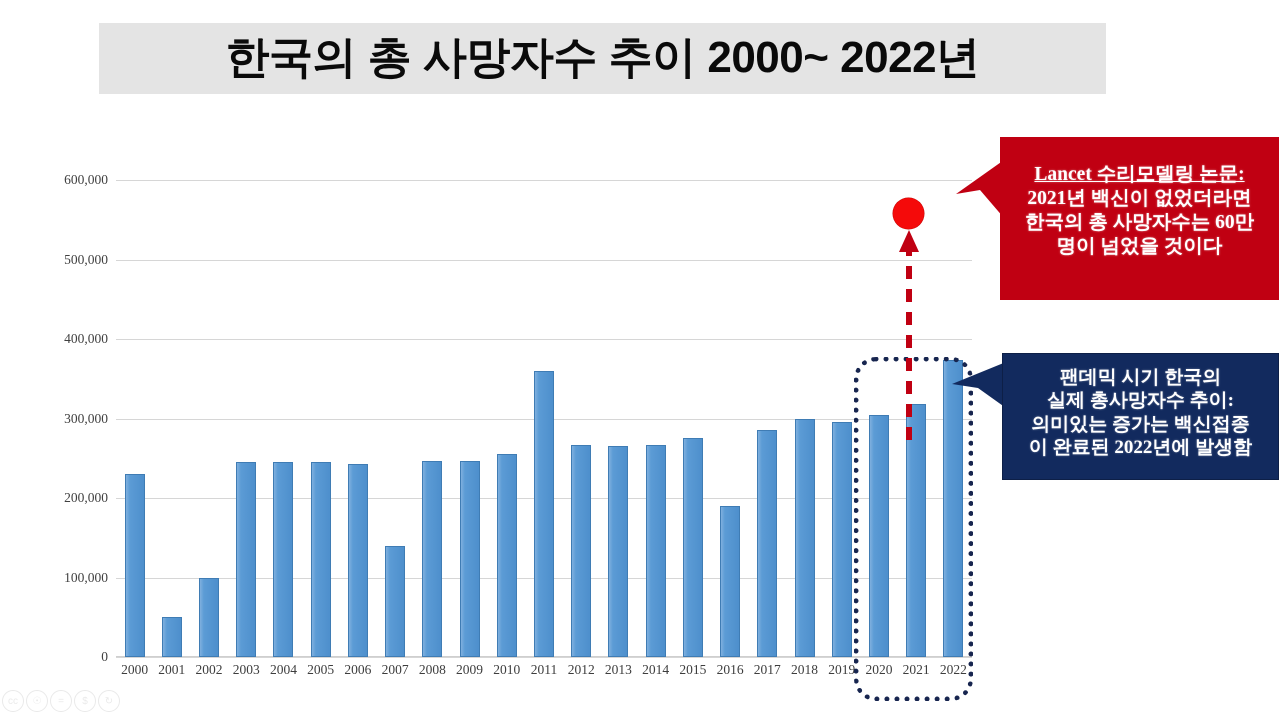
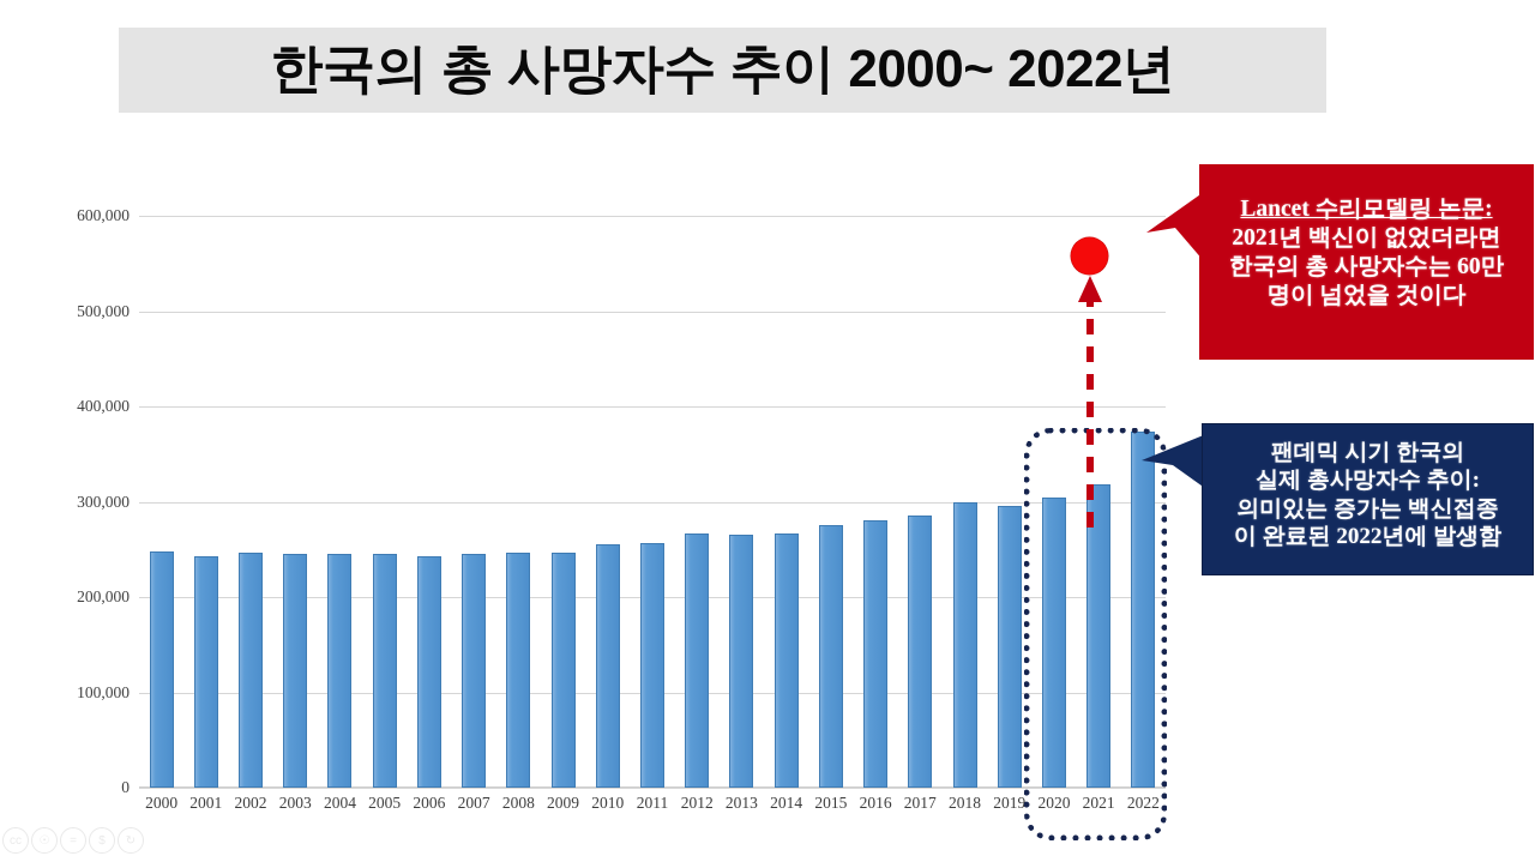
2000: 230000 -> 250000
2001: 50000 -> 240000
2002: 100000 -> 250000
2007: 140000 -> 240000
2011: 360000 -> 260000
2016: 190000 -> 280000
